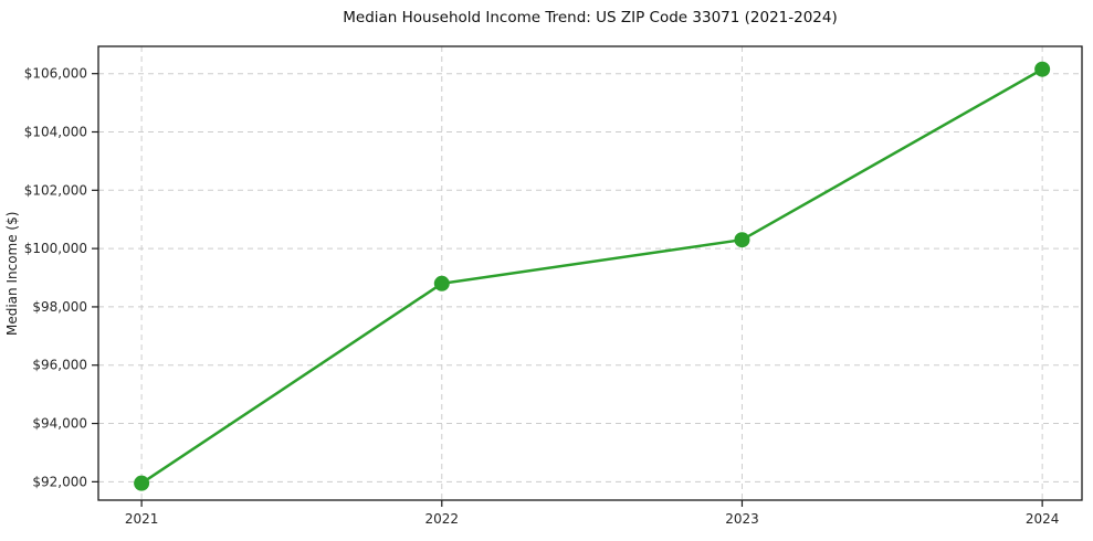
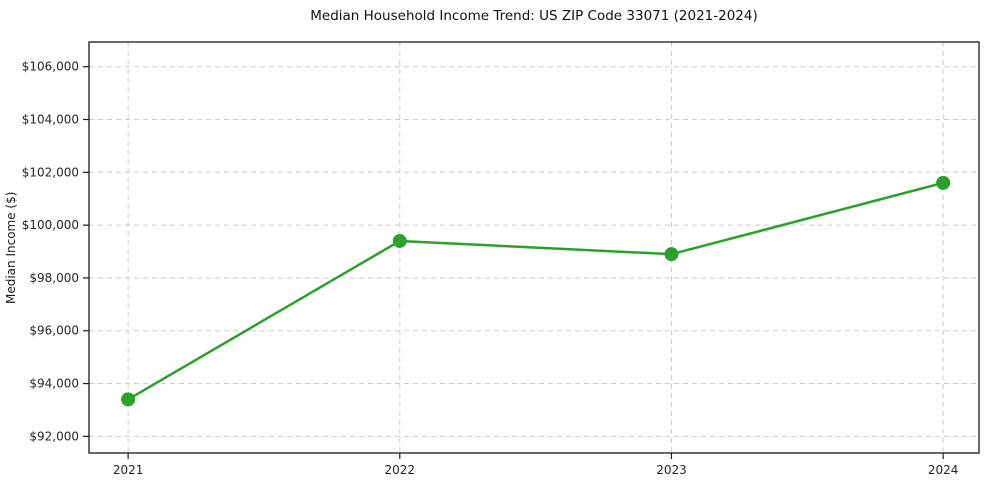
2021: $92000 -> $93400
2022: $98800 -> $99400
2023: $100300 -> $98900
2024: $106200 -> $101600
